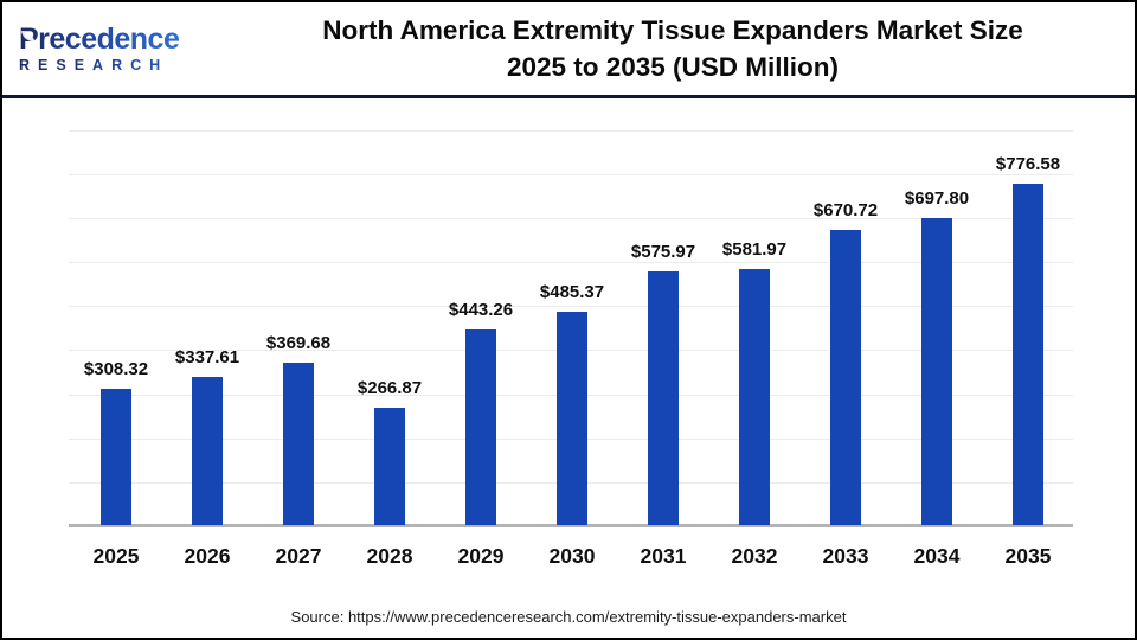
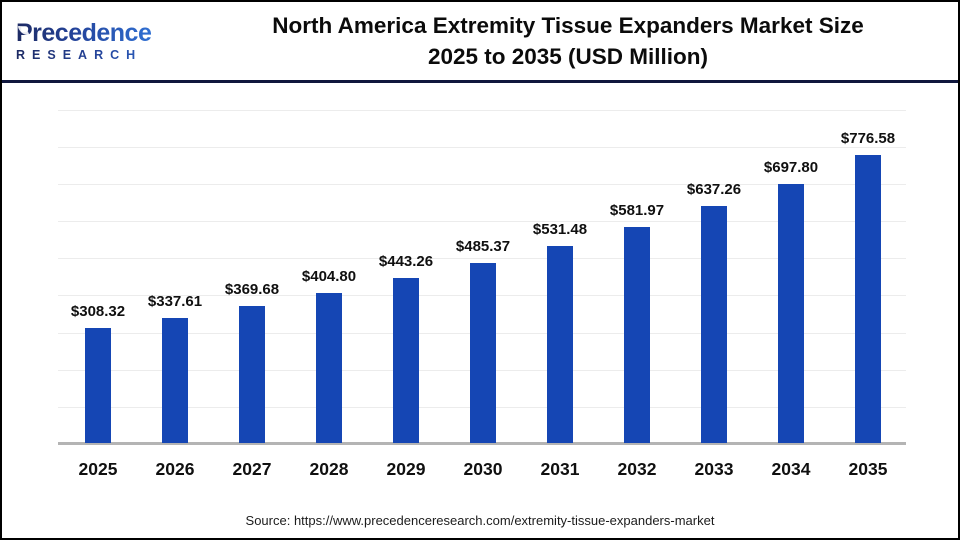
2028: $266.87 -> $404.80
2031: $575.97 -> $531.48
2033: $670.72 -> $637.26
